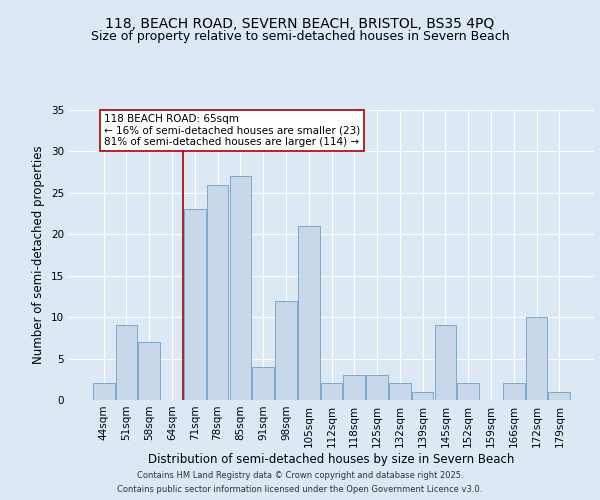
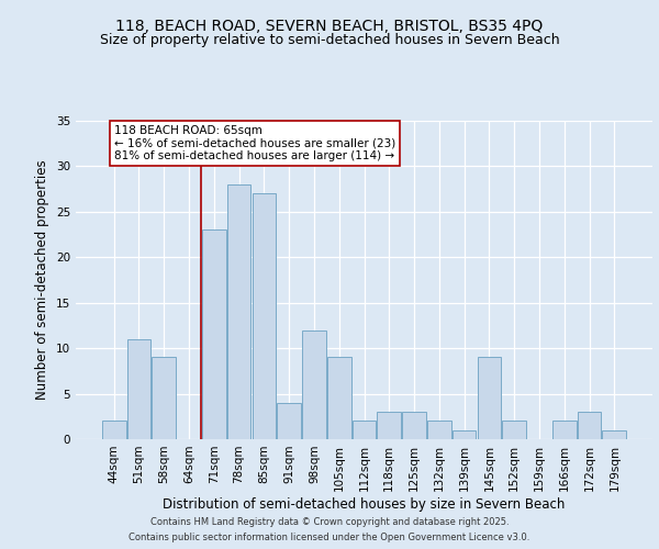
51sqm: 9 -> 11
58sqm: 7 -> 9
78sqm: 26 -> 28
105sqm: 21 -> 9
172sqm: 10 -> 3
